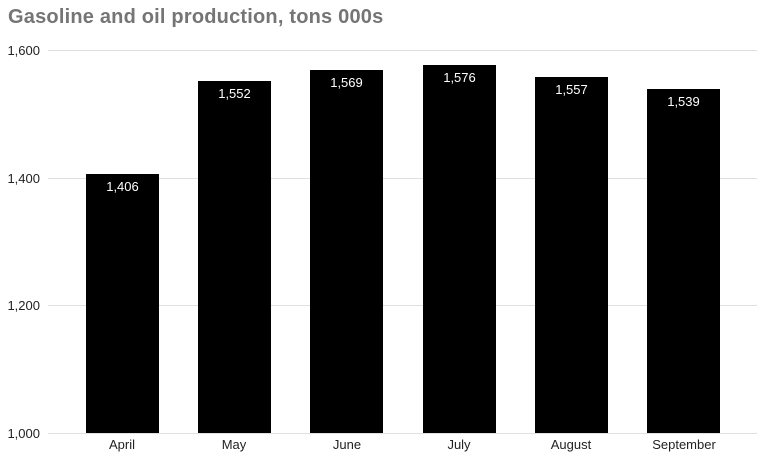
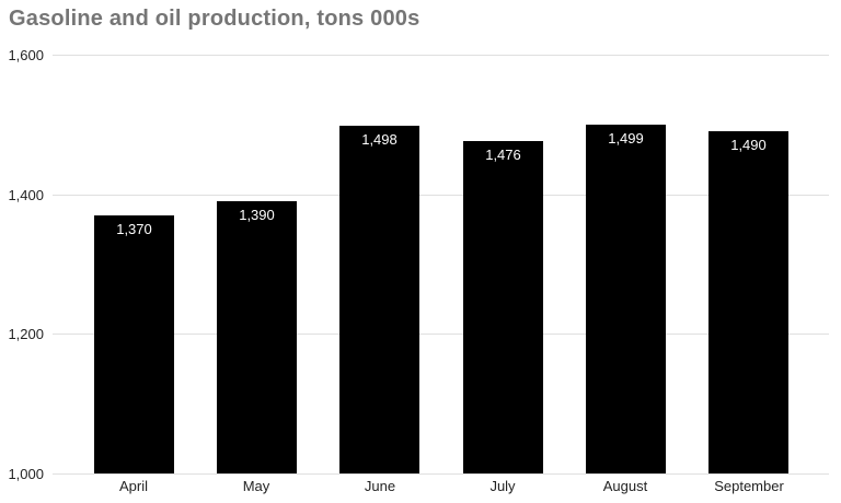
April: 1,406 -> 1,370
May: 1,552 -> 1,390
June: 1,569 -> 1,498
July: 1,576 -> 1,476
August: 1,557 -> 1,499
September: 1,539 -> 1,490
